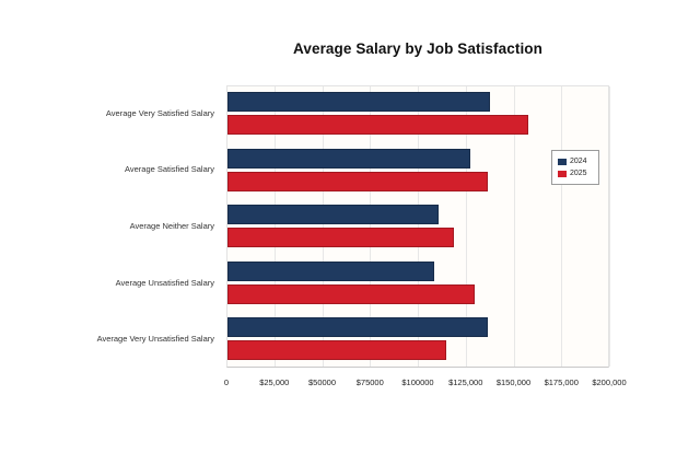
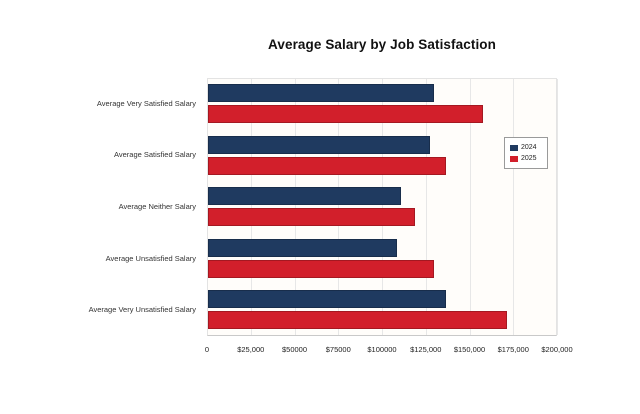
2024/Average Very Satisfied Salary: $137000 -> $129000
2025/Average Very Unsatisfied Salary: $114000 -> $171000
